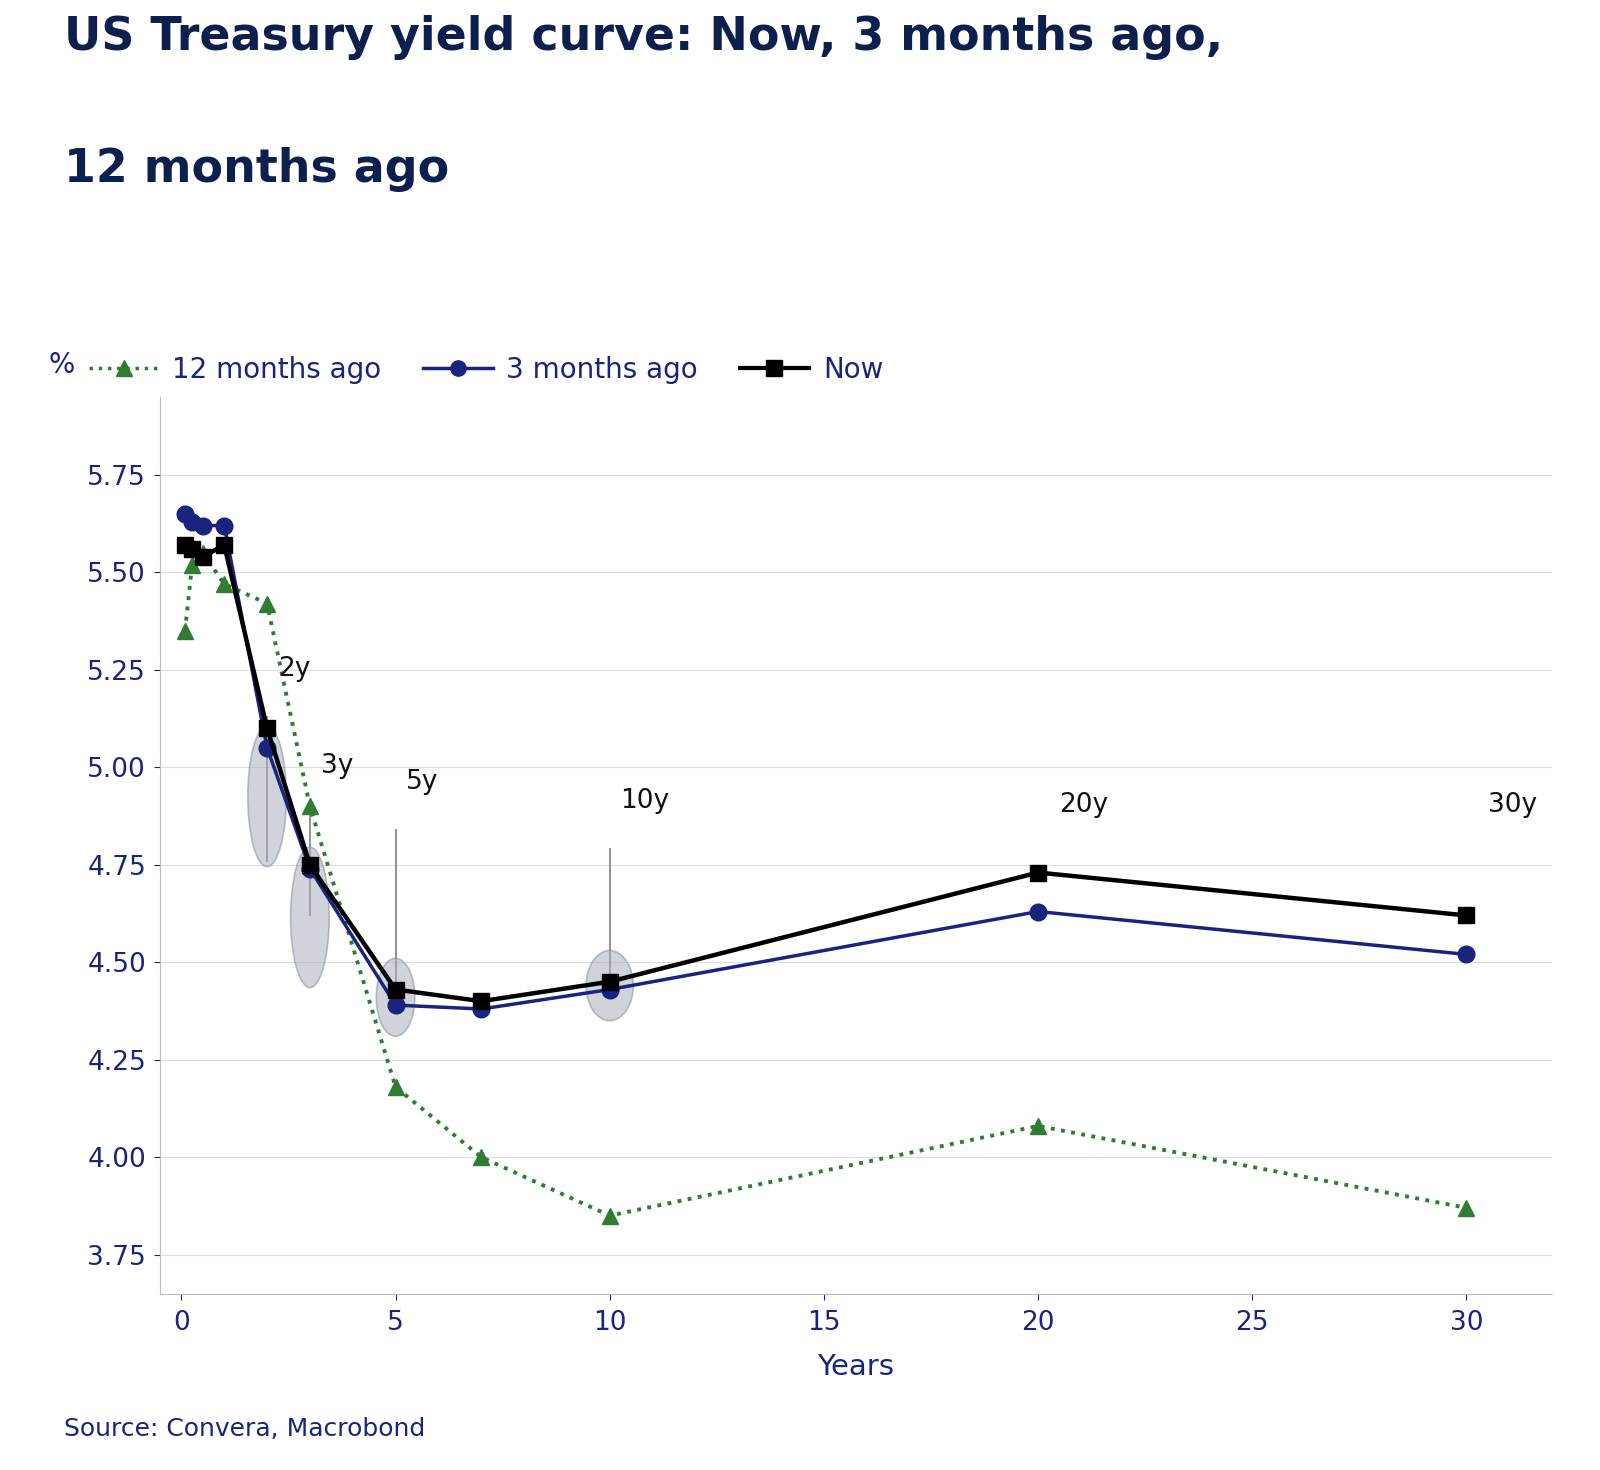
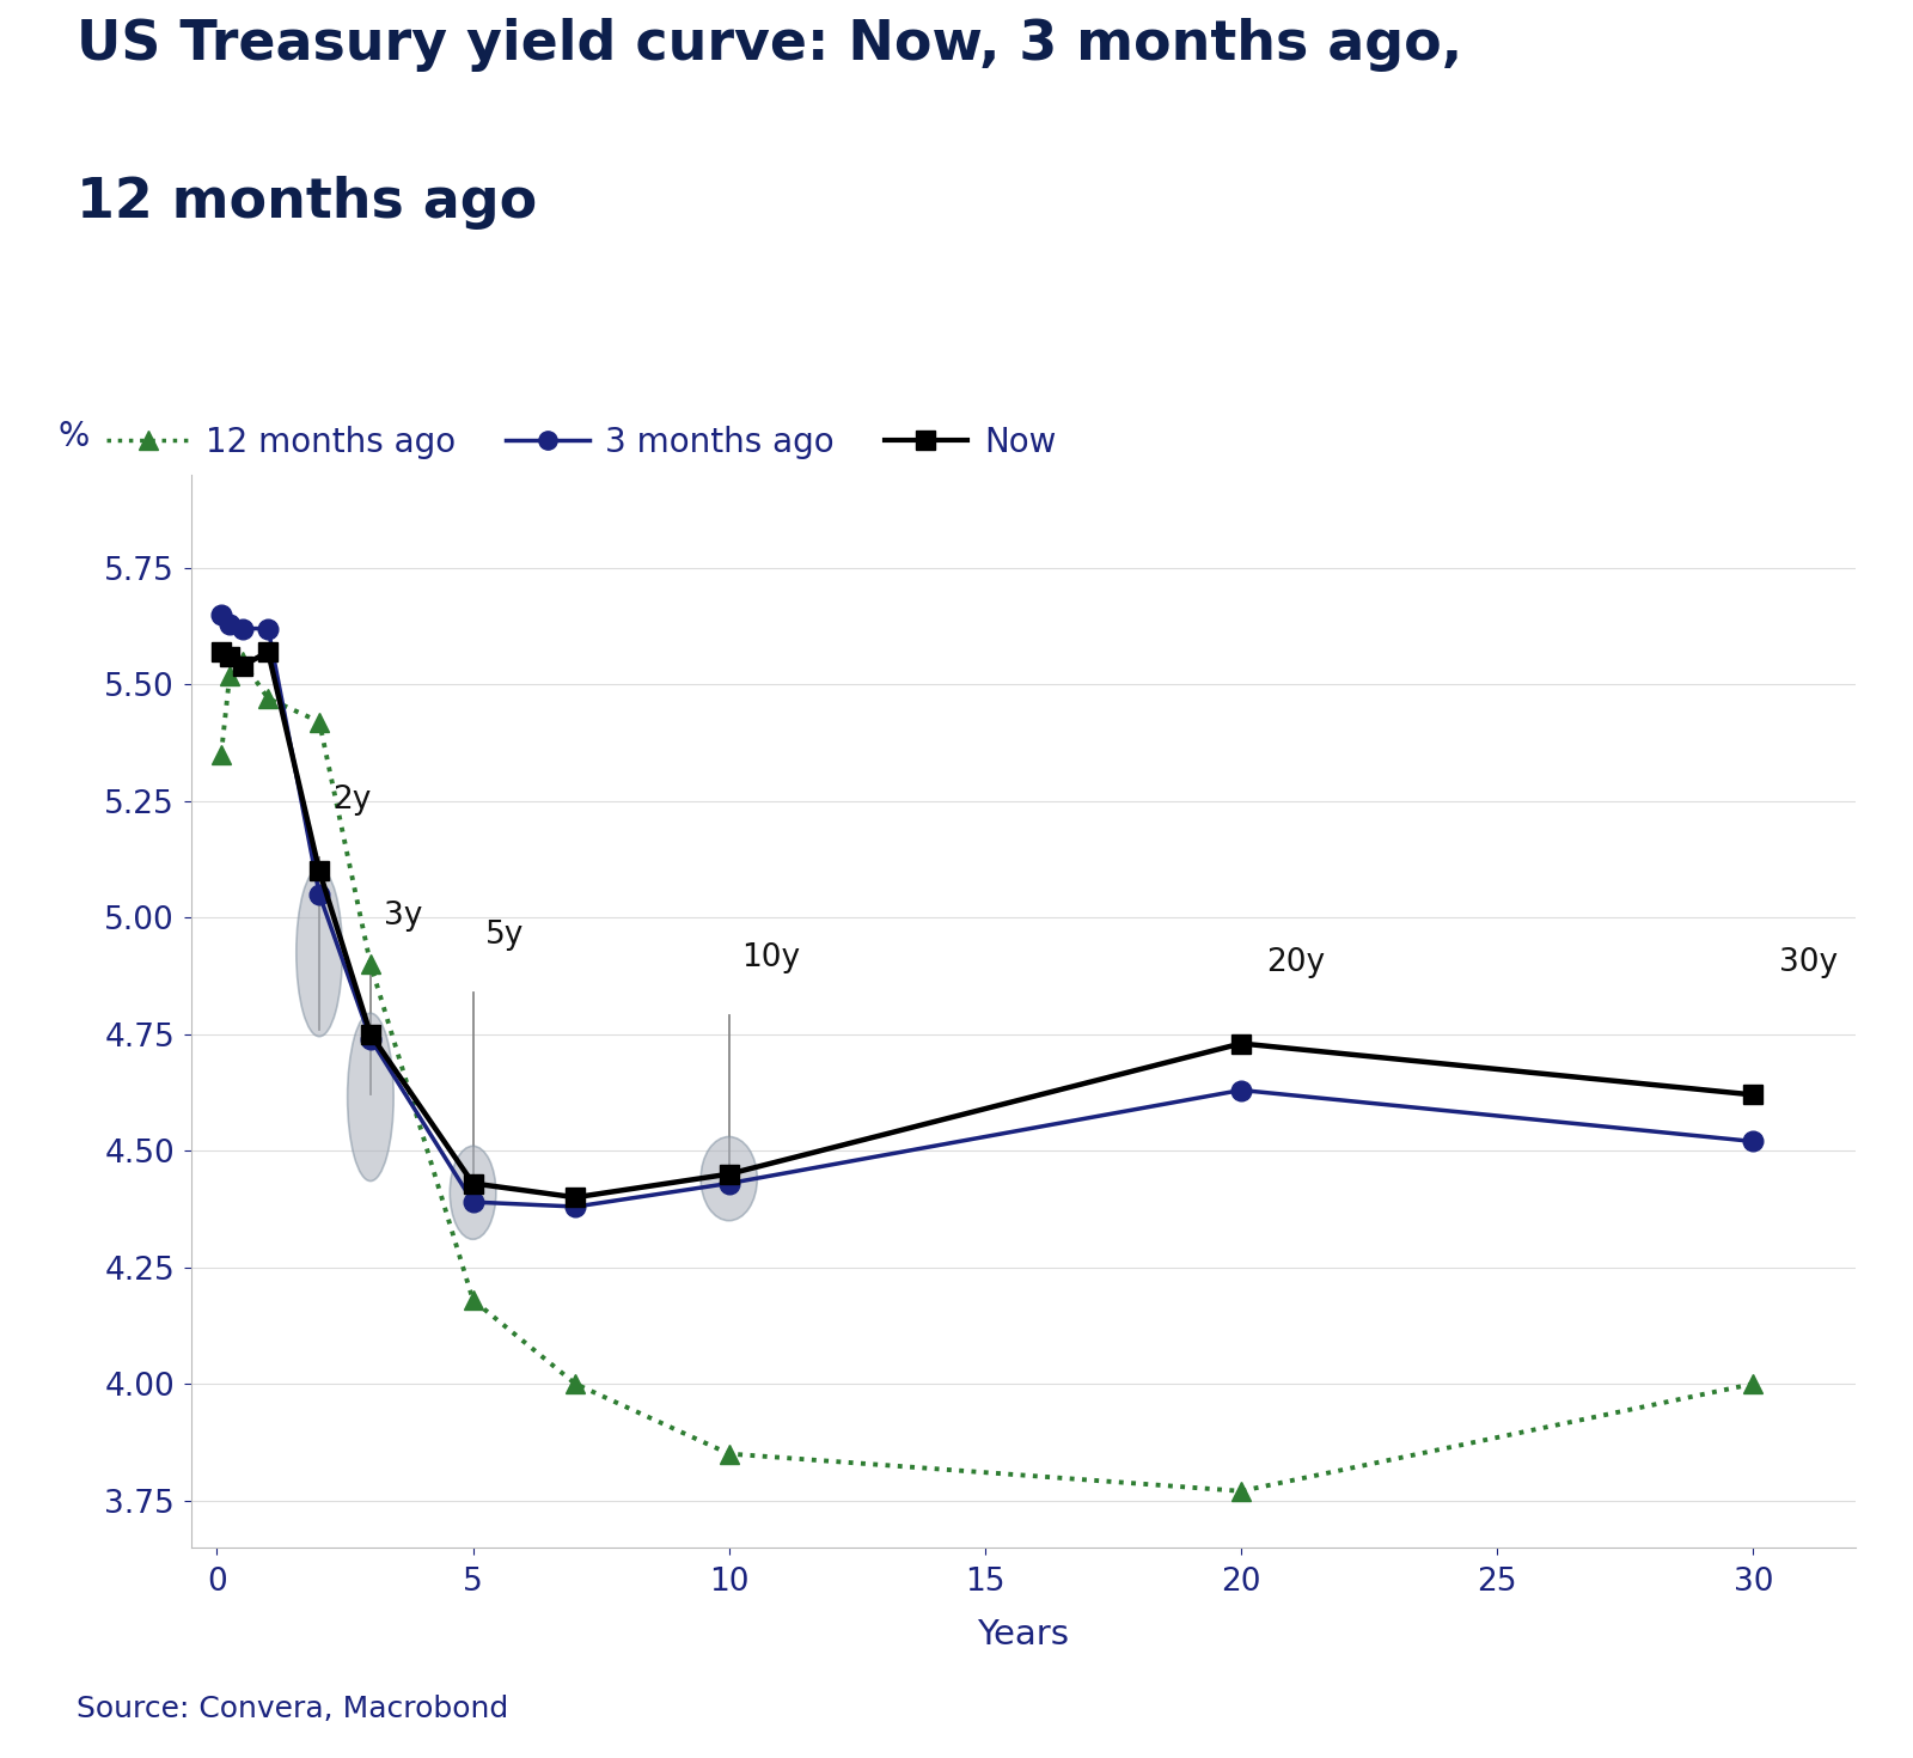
12 months ago/20: 4.08 -> 3.77
12 months ago/30: 3.87 -> 4.00
